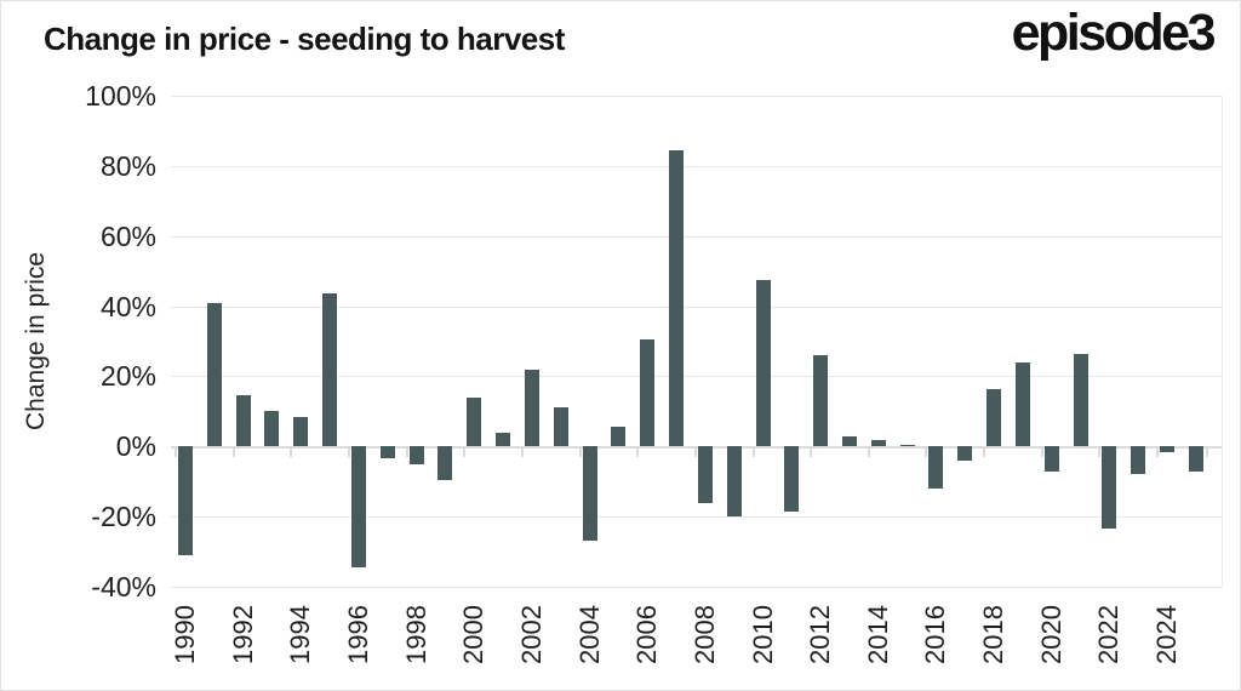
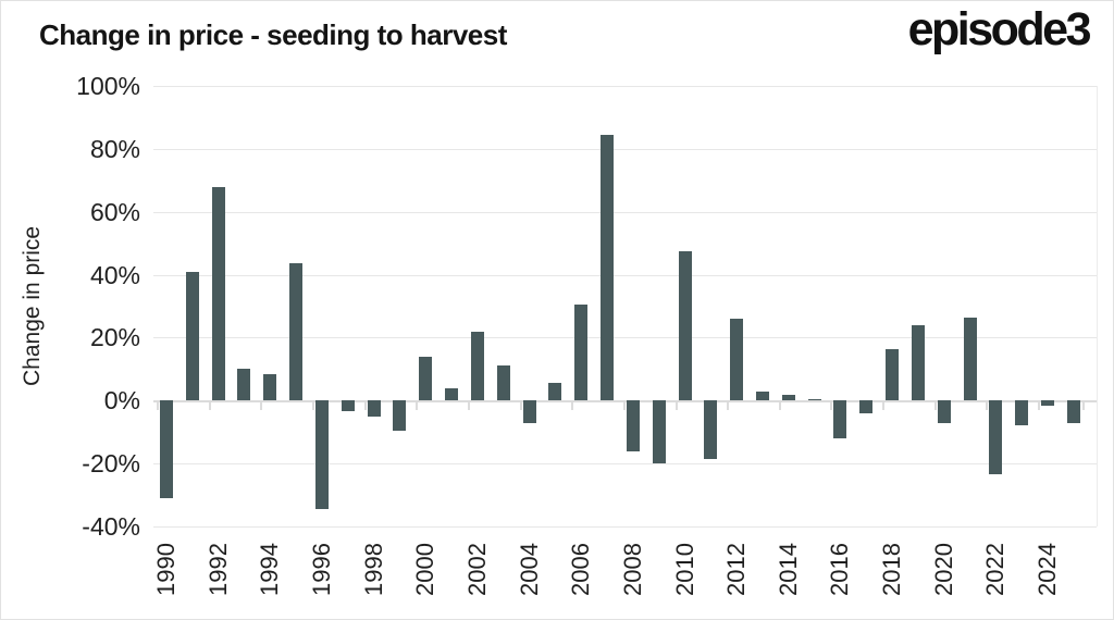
1992: 14% -> 68%
2004: -27% -> -7%
